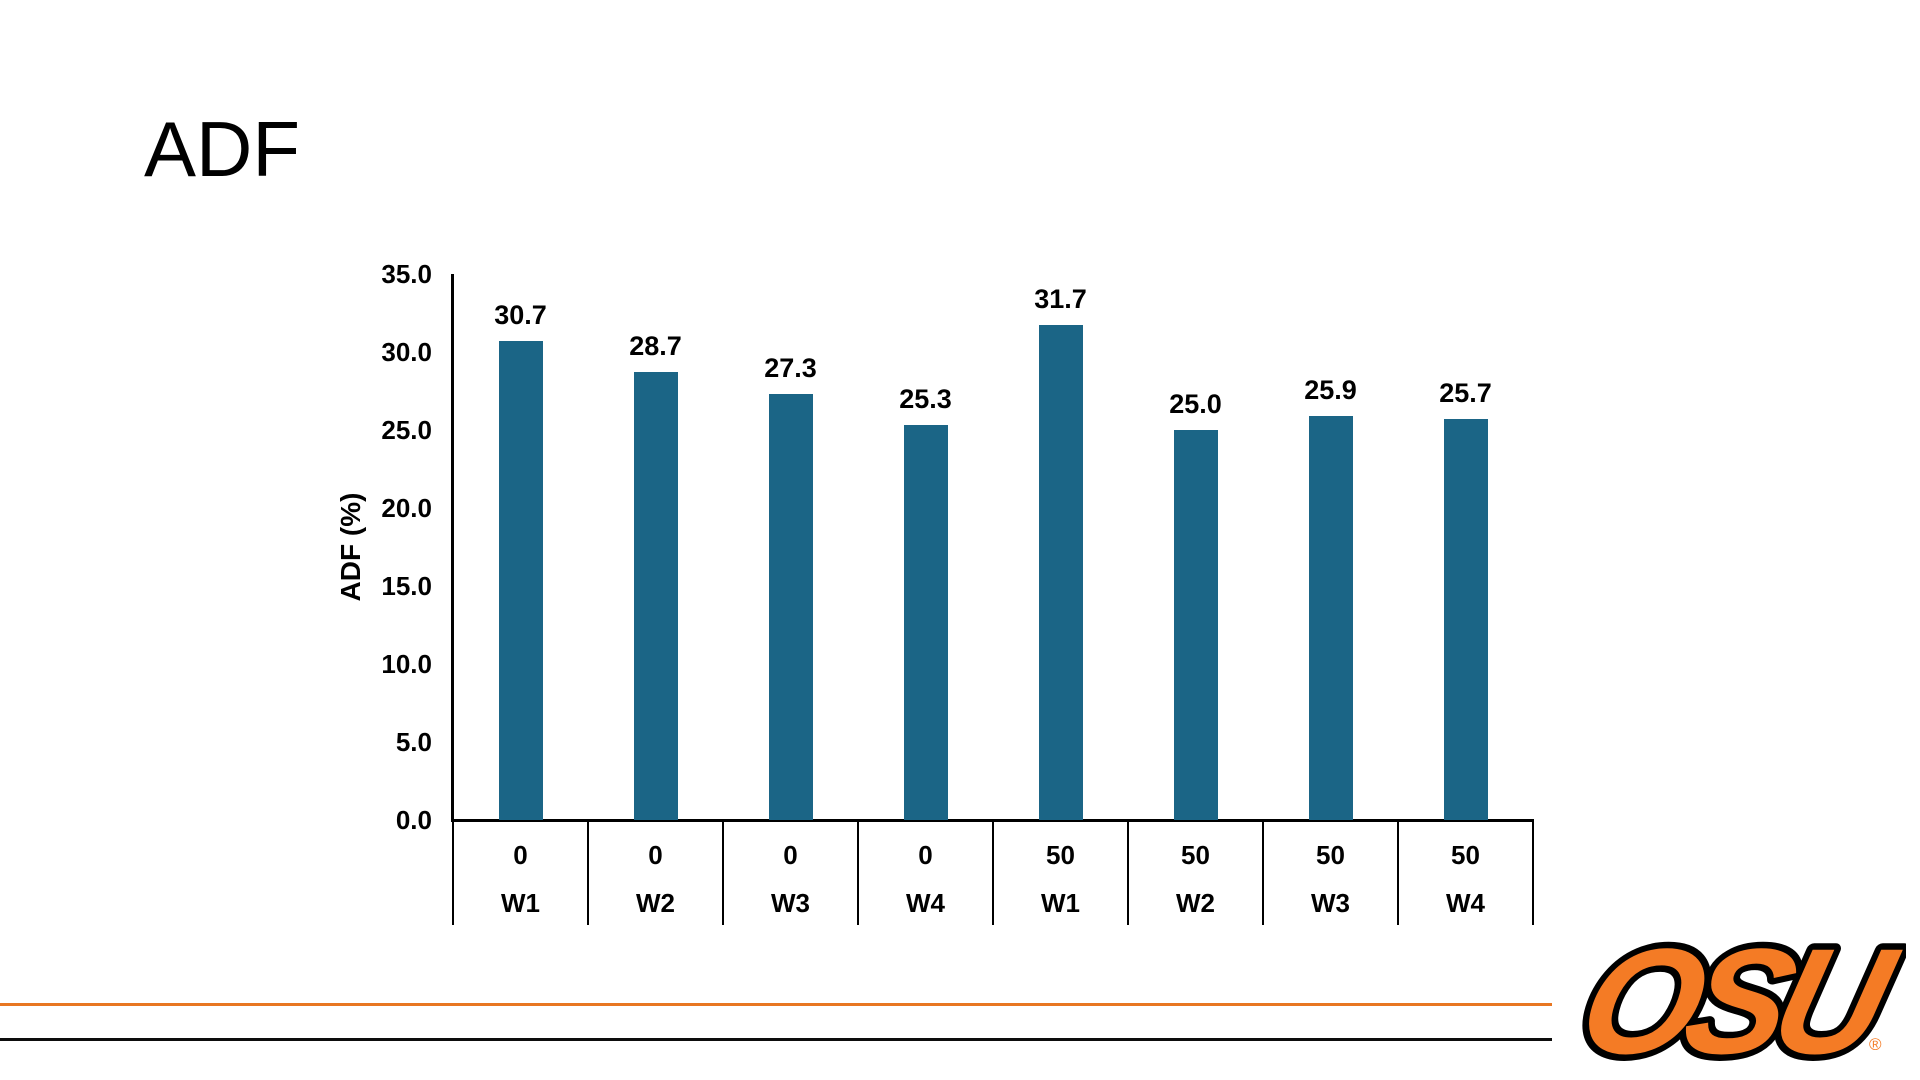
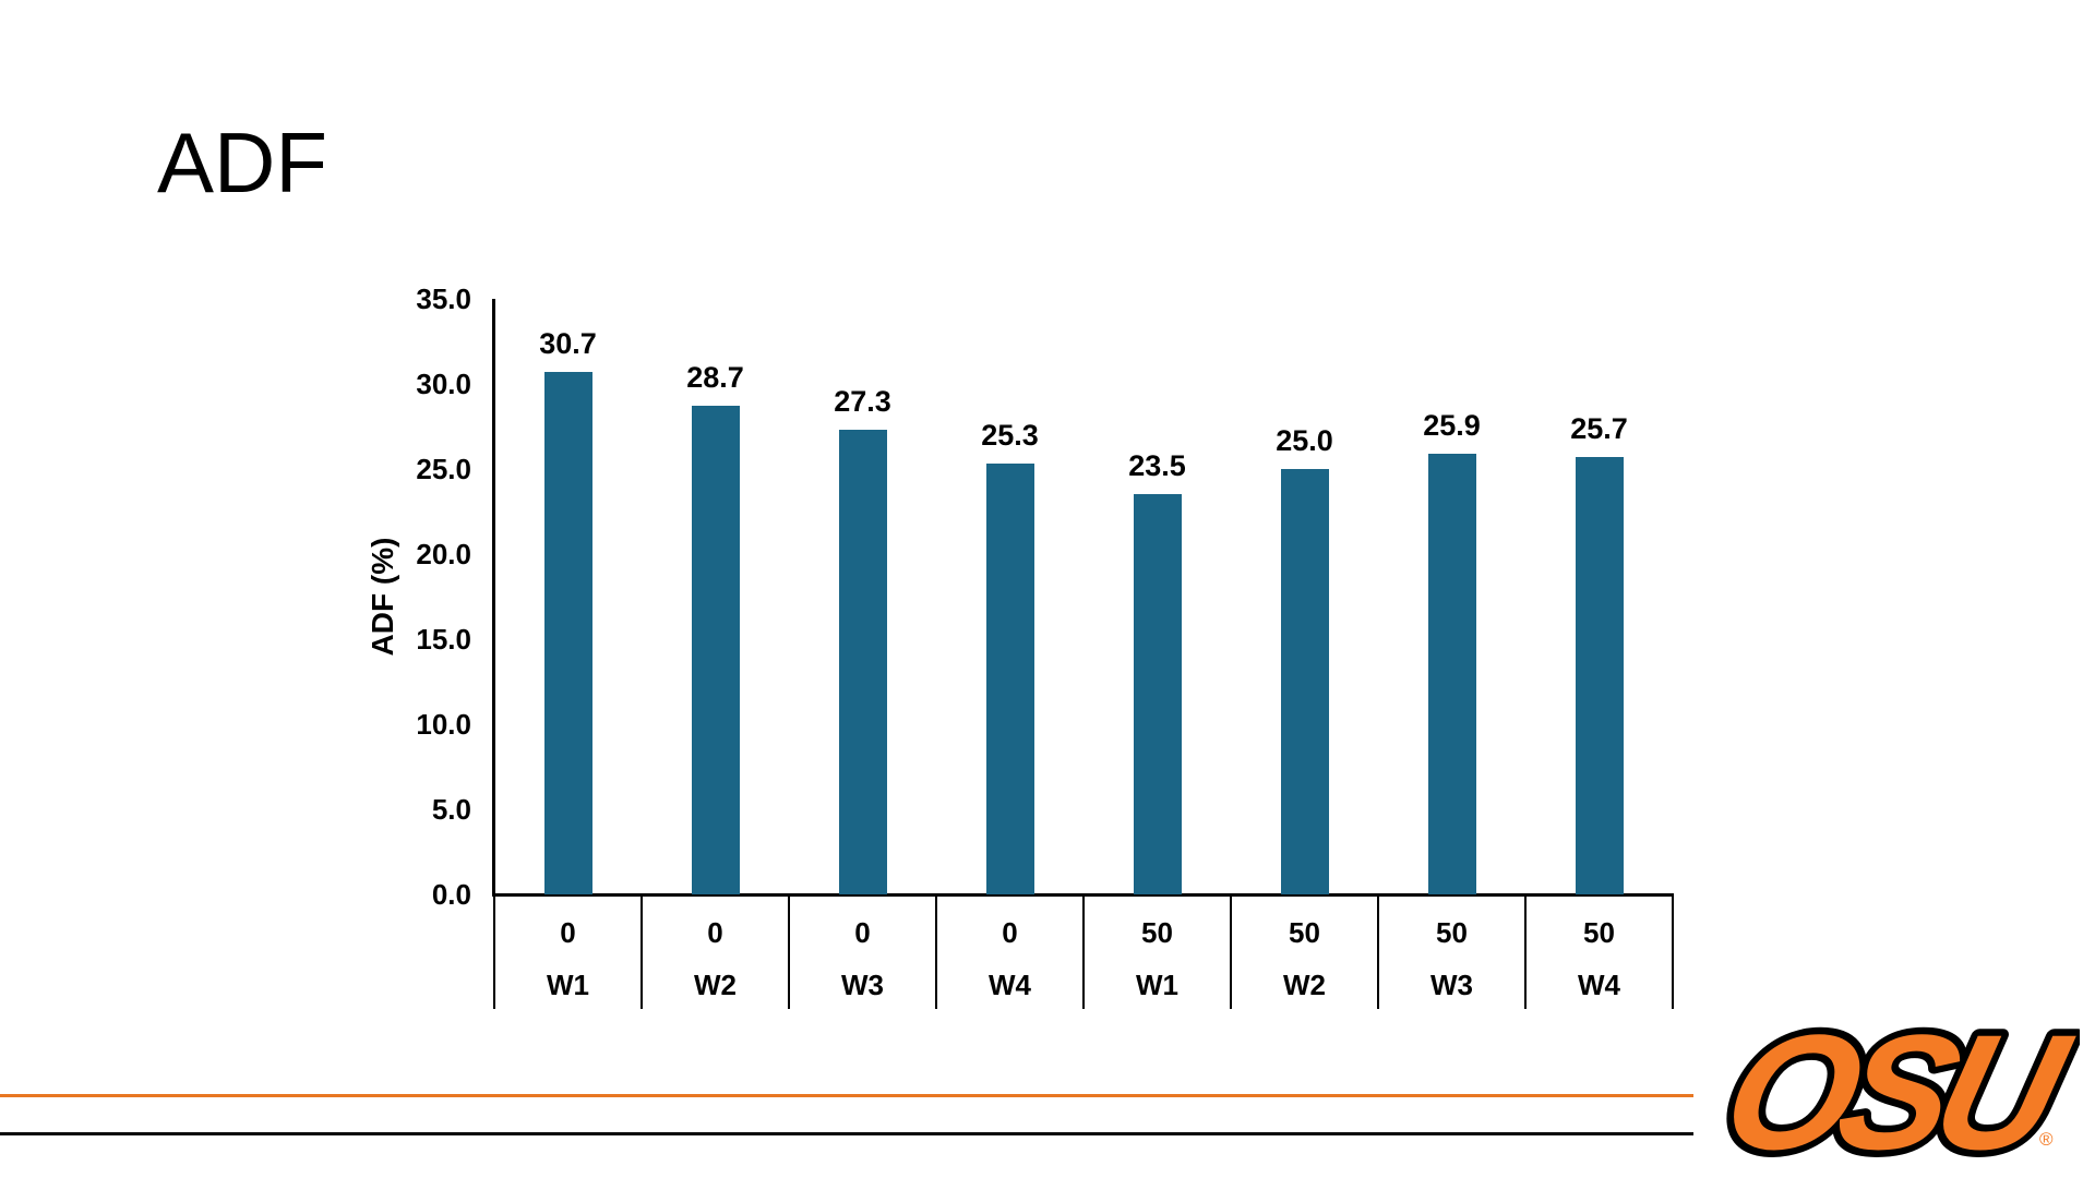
50 W1: 31.7 -> 23.5
